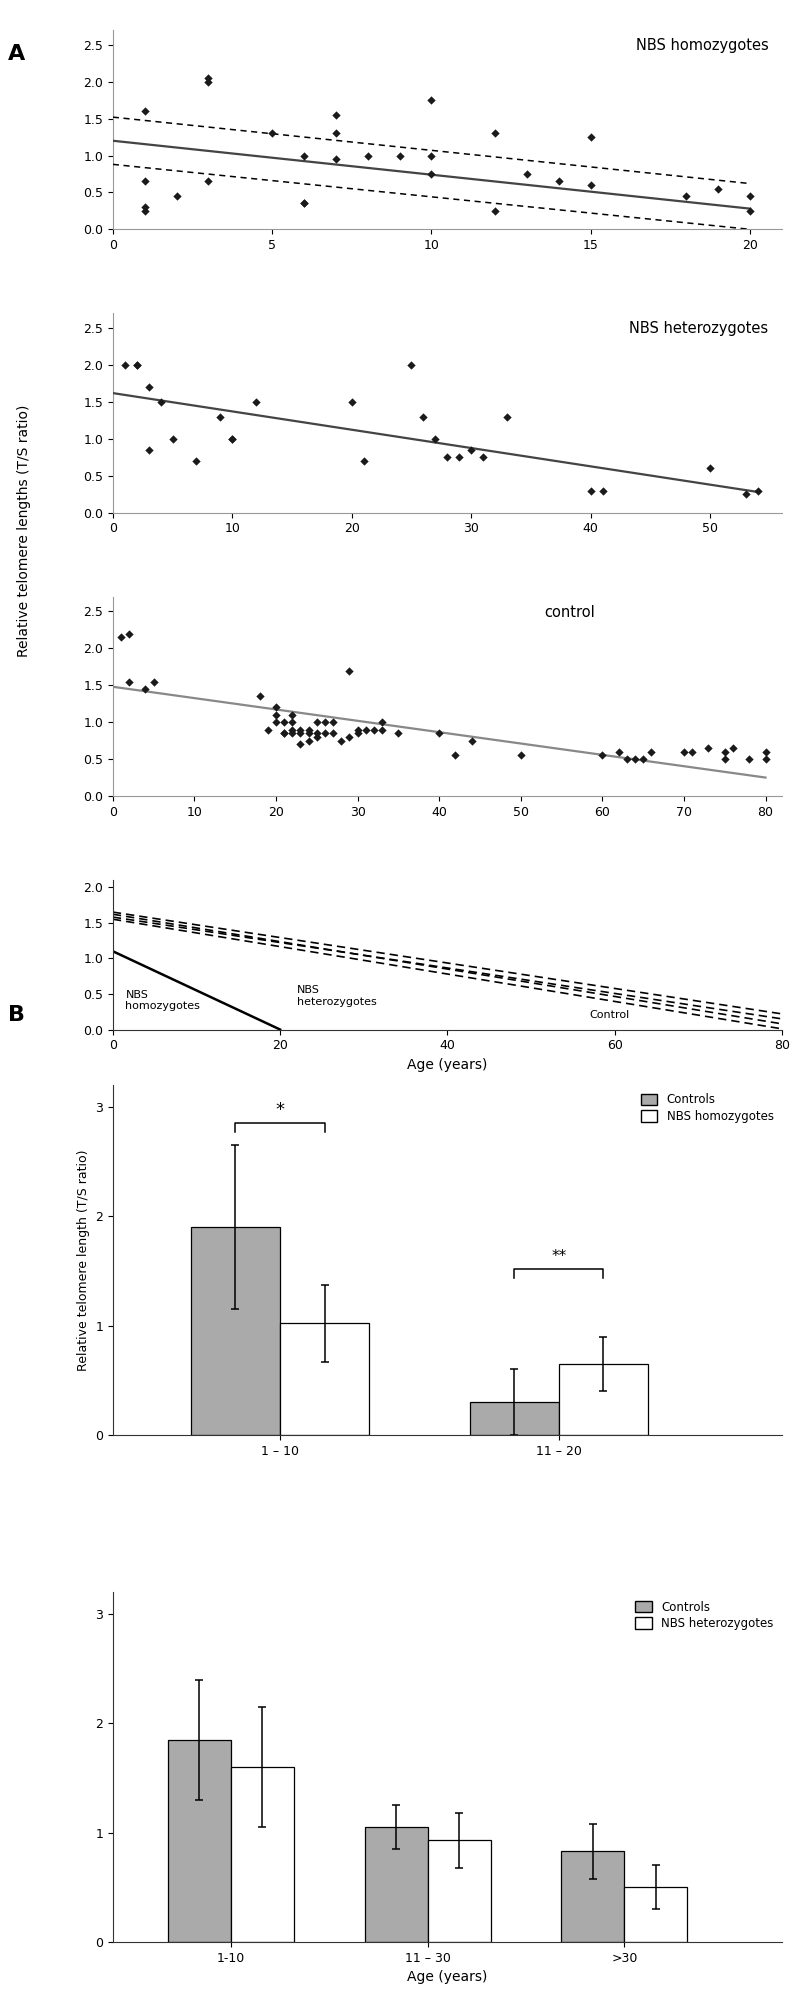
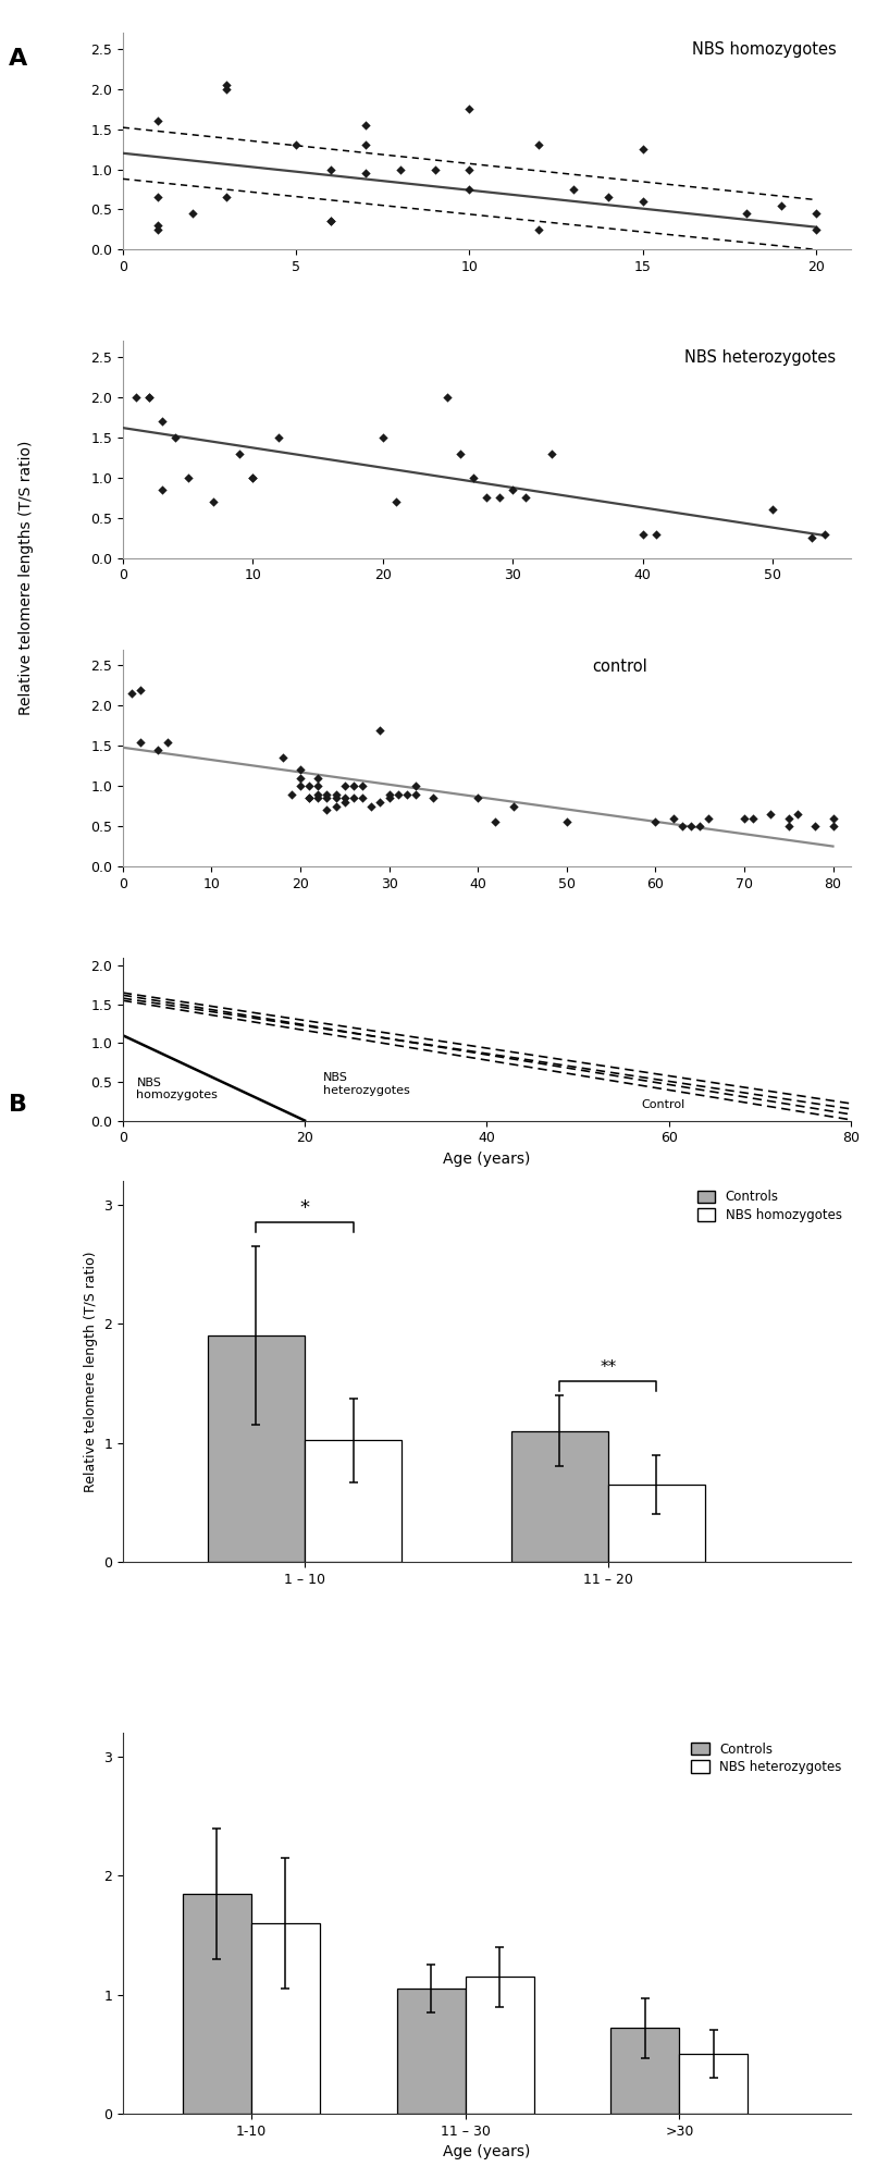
Controls/11 – 20: 0.3 -> 1.1
NBS heterozygotes/11 – 30: 0.93 -> 1.15
Controls/>30: 0.83 -> 0.72
